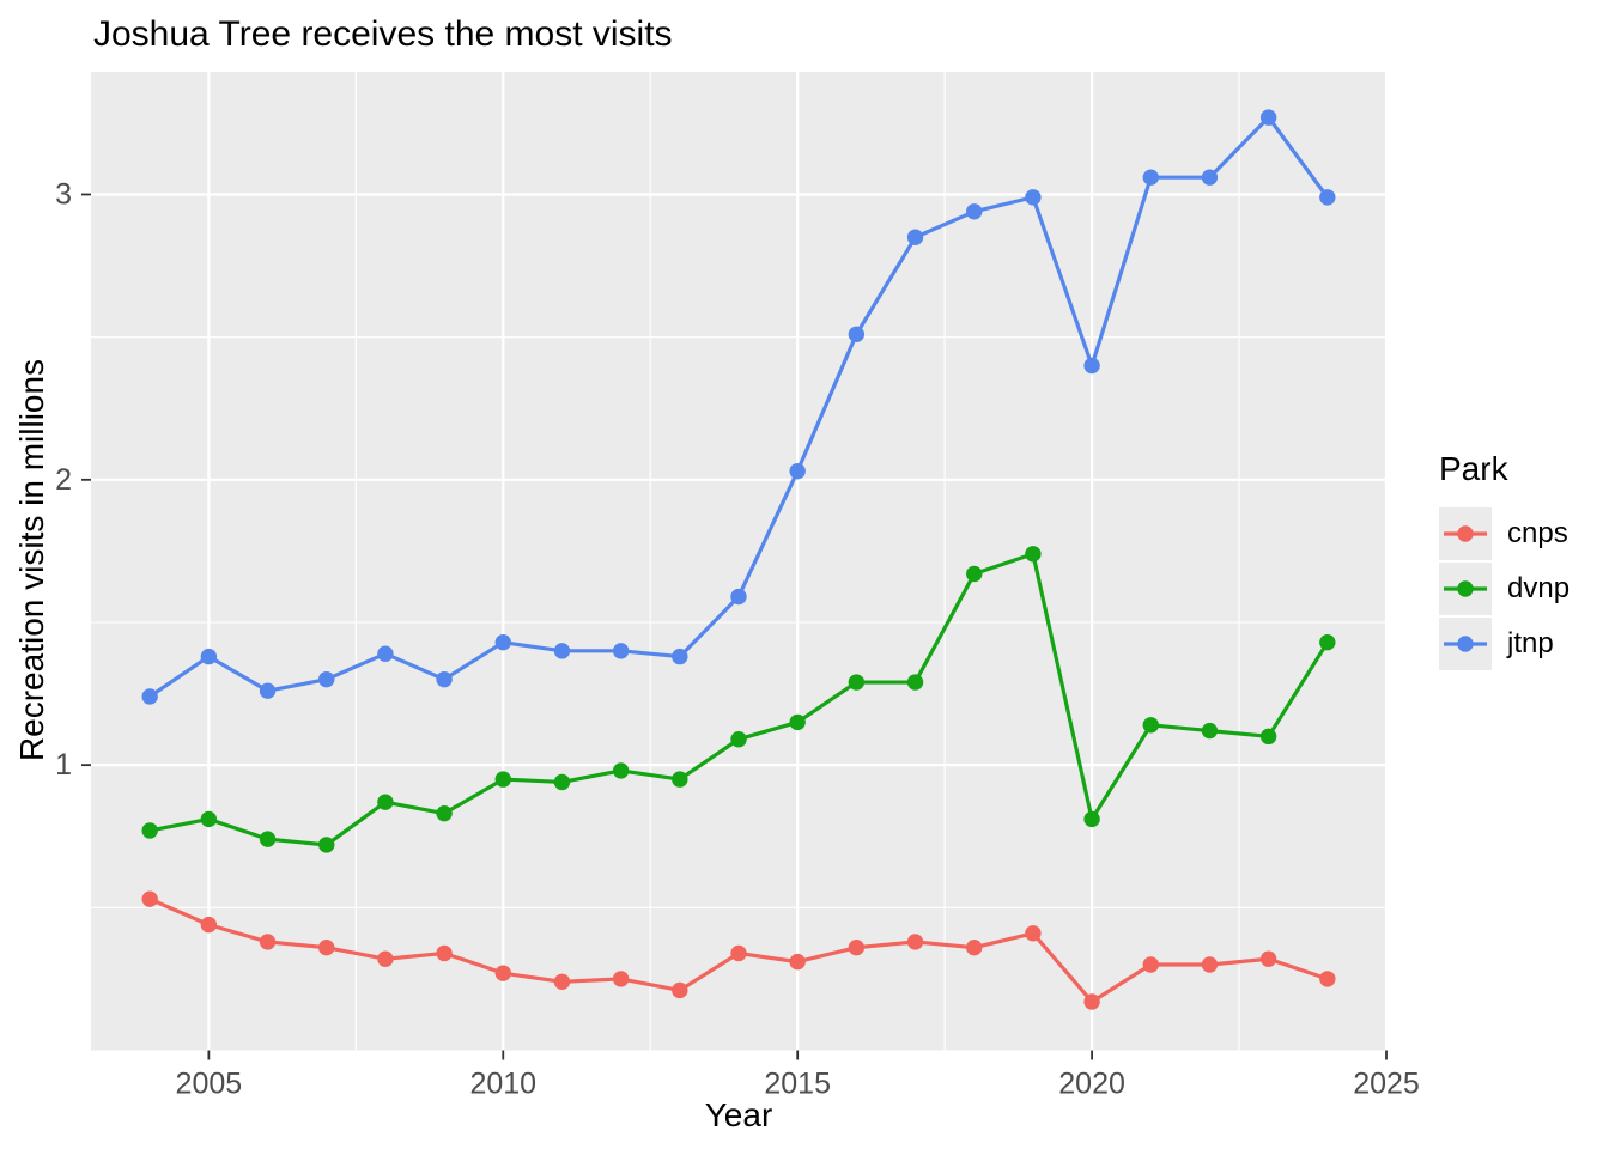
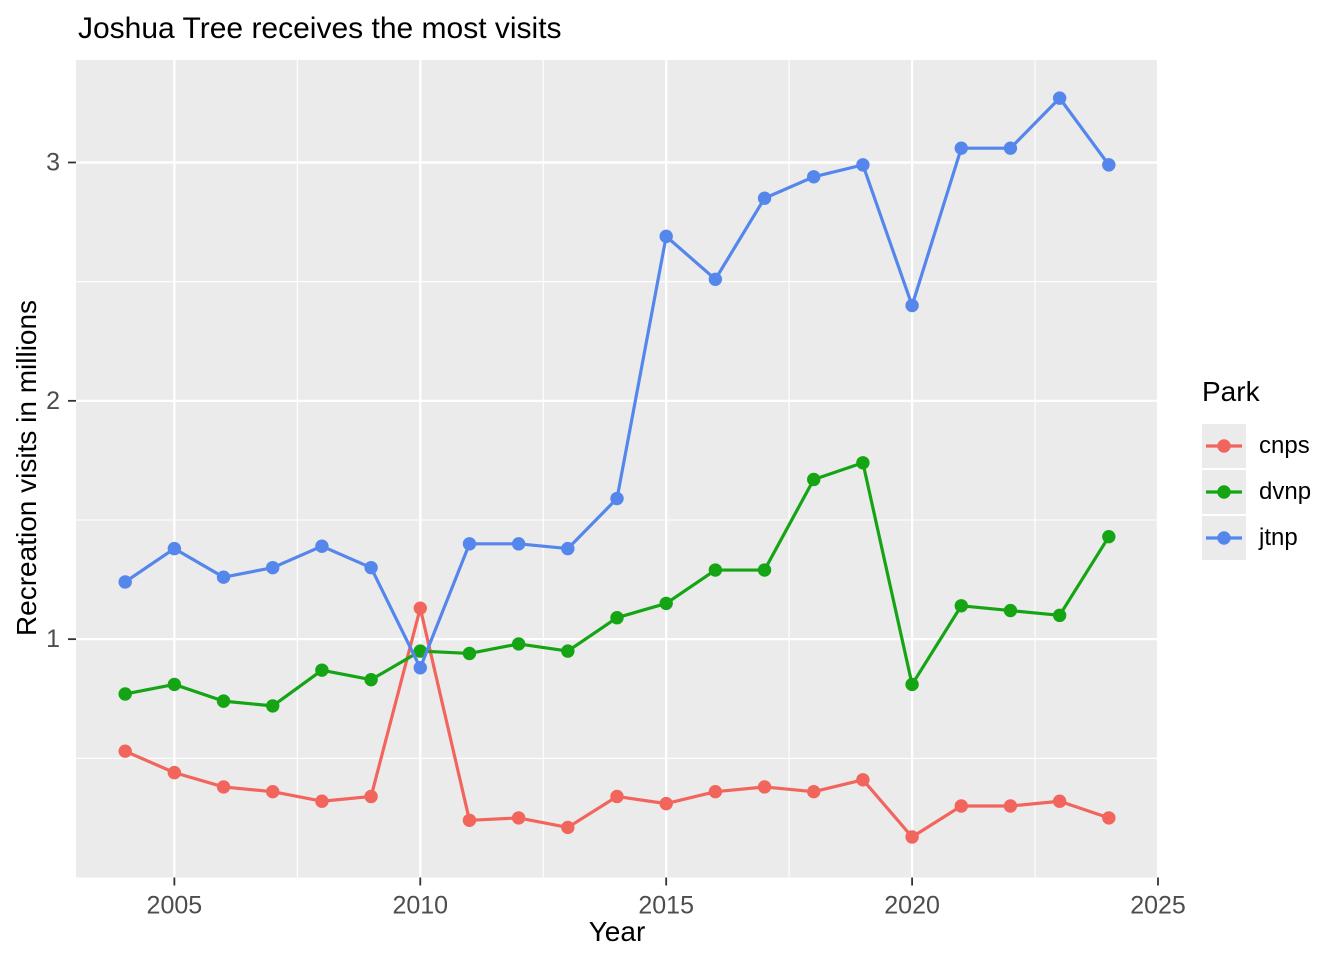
cnps/2010: 0.27 -> 1.13
jtnp/2010: 1.43 -> 0.88
jtnp/2015: 2.03 -> 2.69
